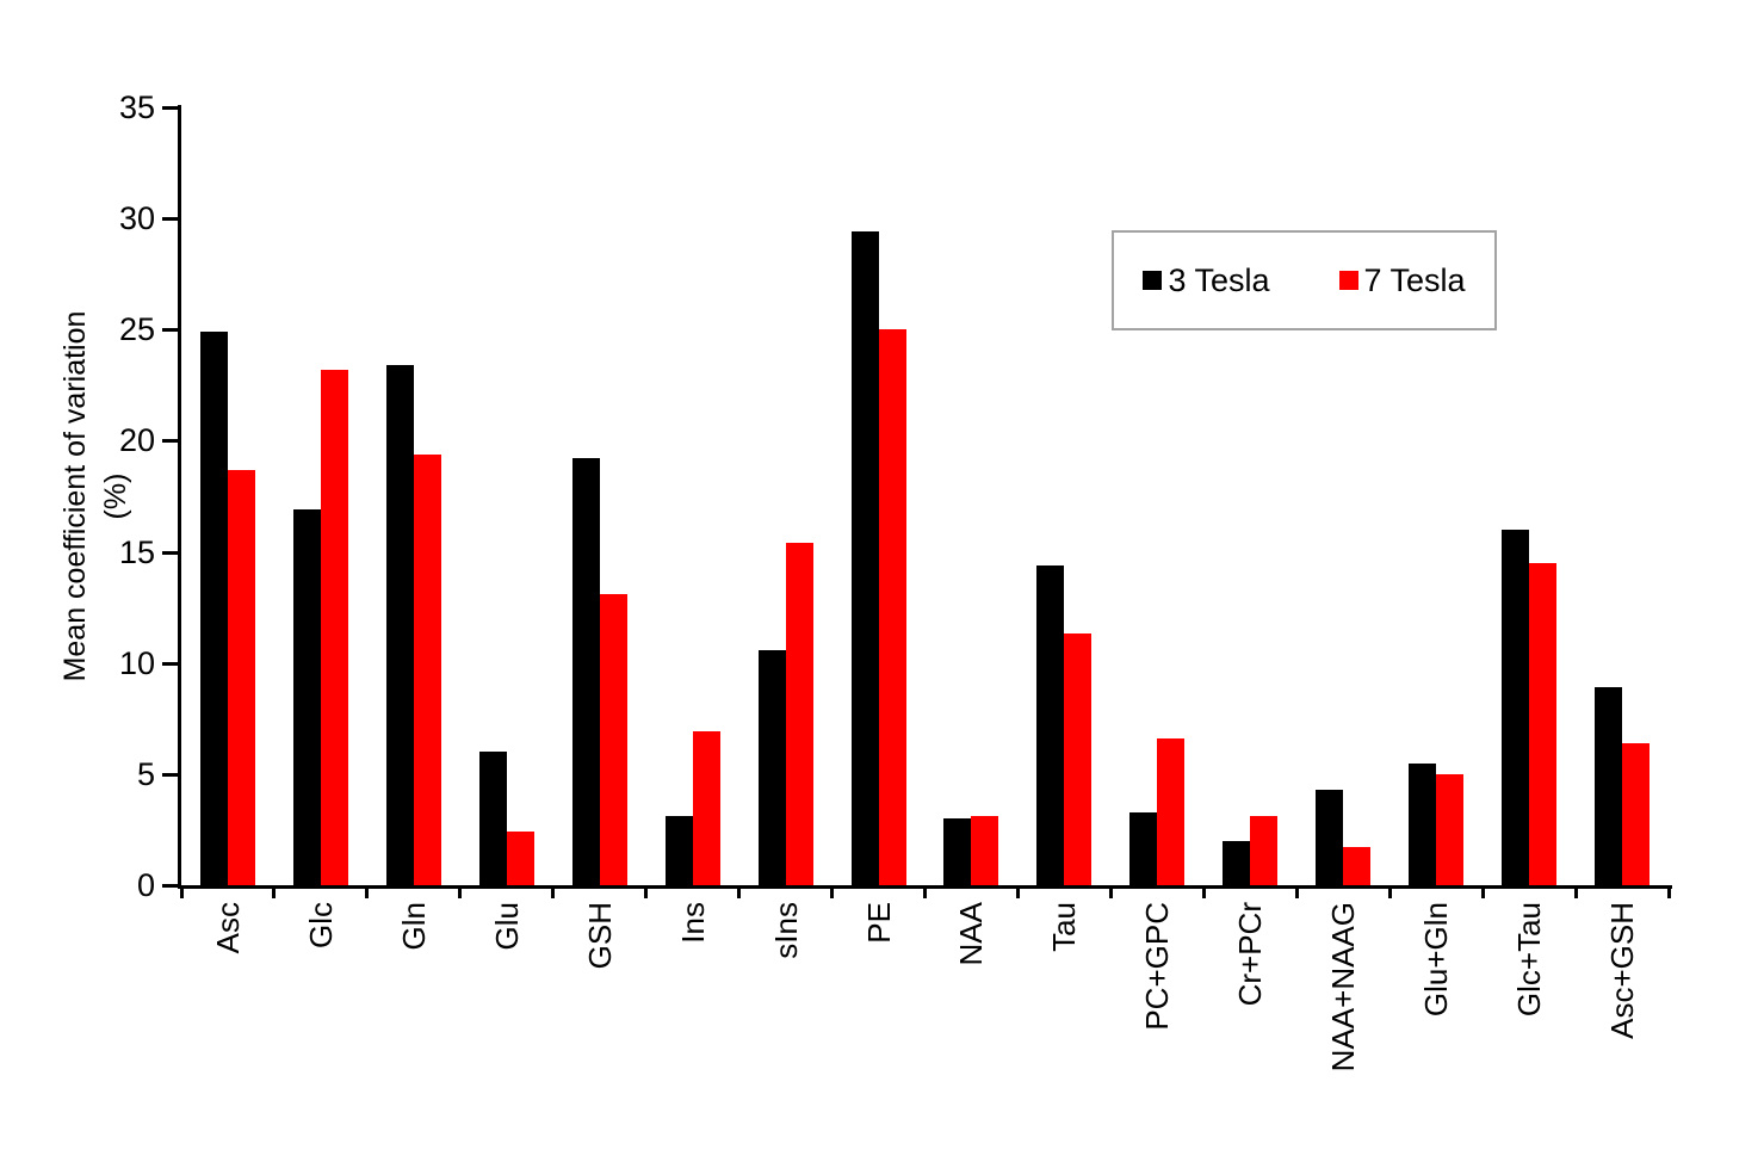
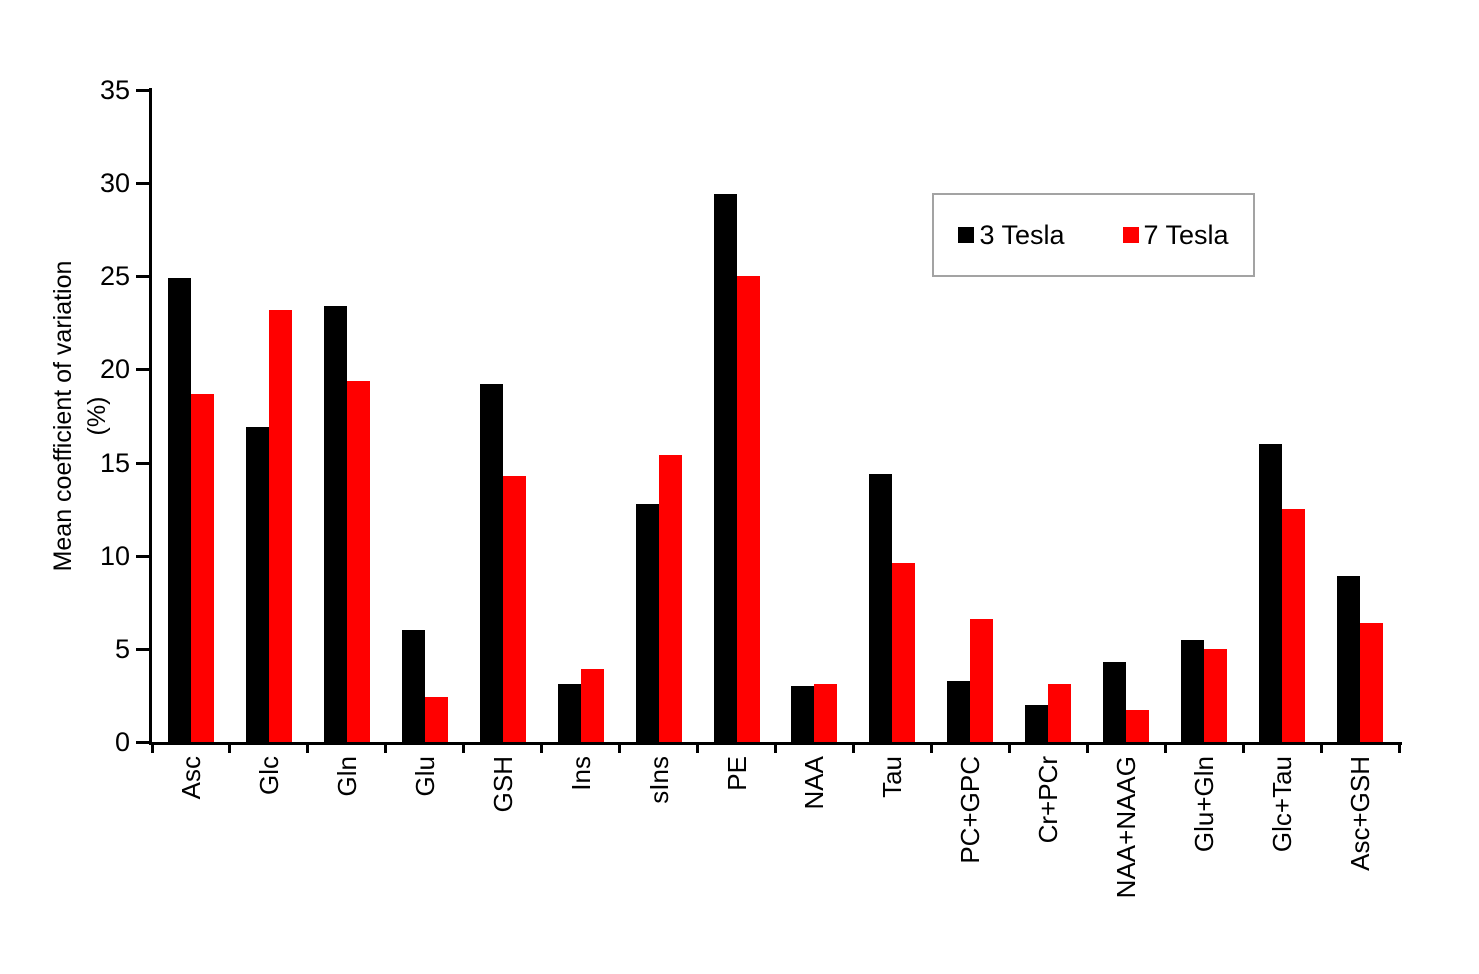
7 Tesla/GSH: 13.1 -> 14.3
7 Tesla/Ins: 6.9 -> 3.9
3 Tesla/sIns: 10.6 -> 12.8
7 Tesla/Tau: 11.3 -> 9.6
7 Tesla/Glc+Tau: 14.5 -> 12.5
